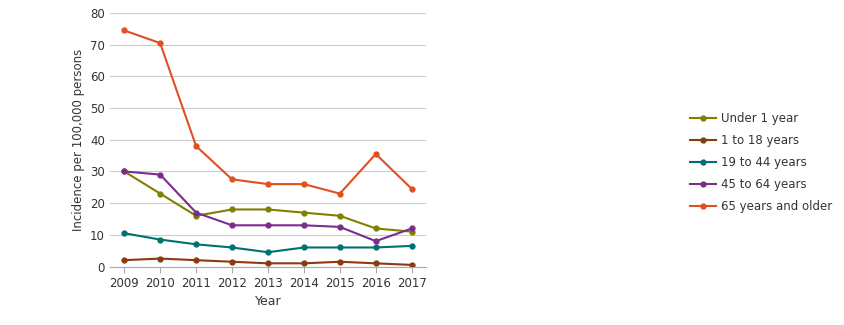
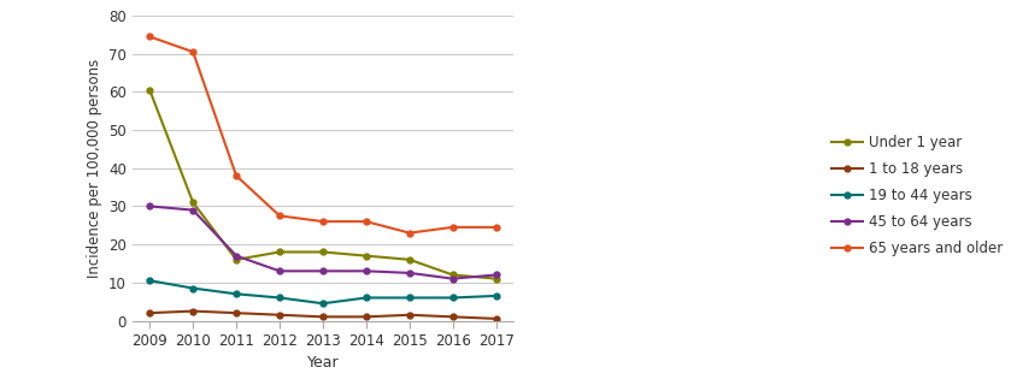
Under 1 year/2009: 30.0 -> 60.5
Under 1 year/2010: 23.0 -> 31.0
45 to 64 years/2016: 8.0 -> 11.0
65 years and older/2016: 35.5 -> 24.5
